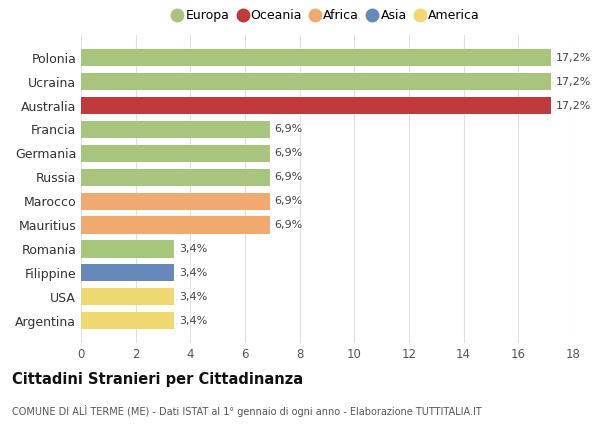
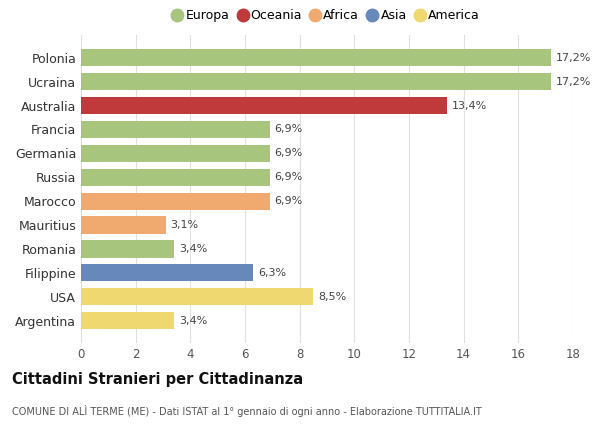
Australia: 17,2% -> 13,4%
Mauritius: 6,9% -> 3,1%
Filippine: 3,4% -> 6,3%
USA: 3,4% -> 8,5%
